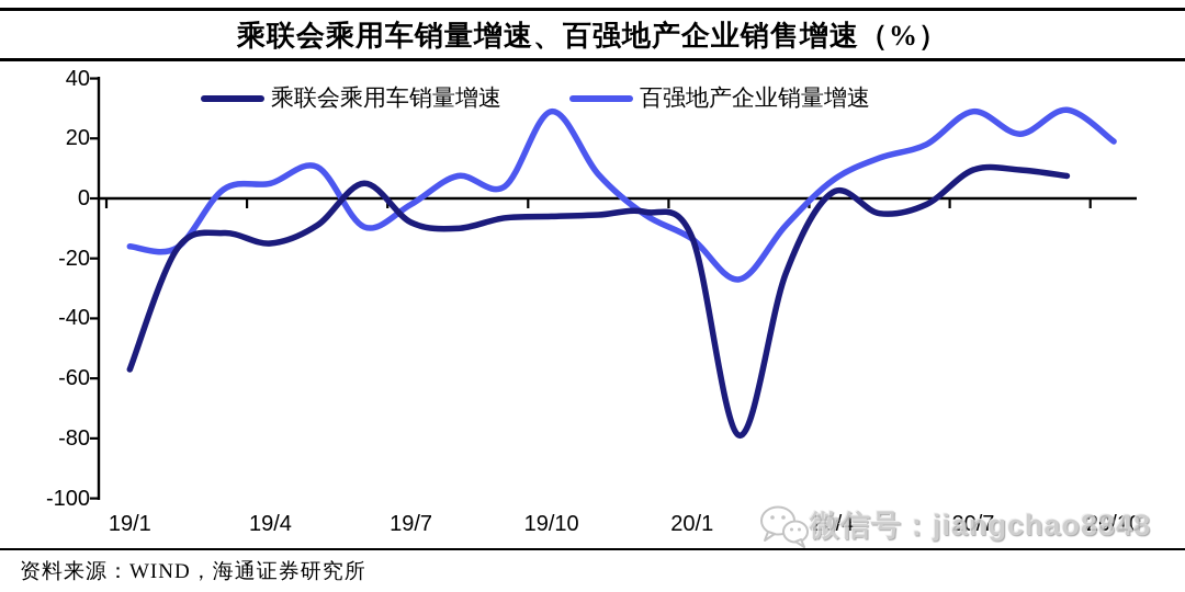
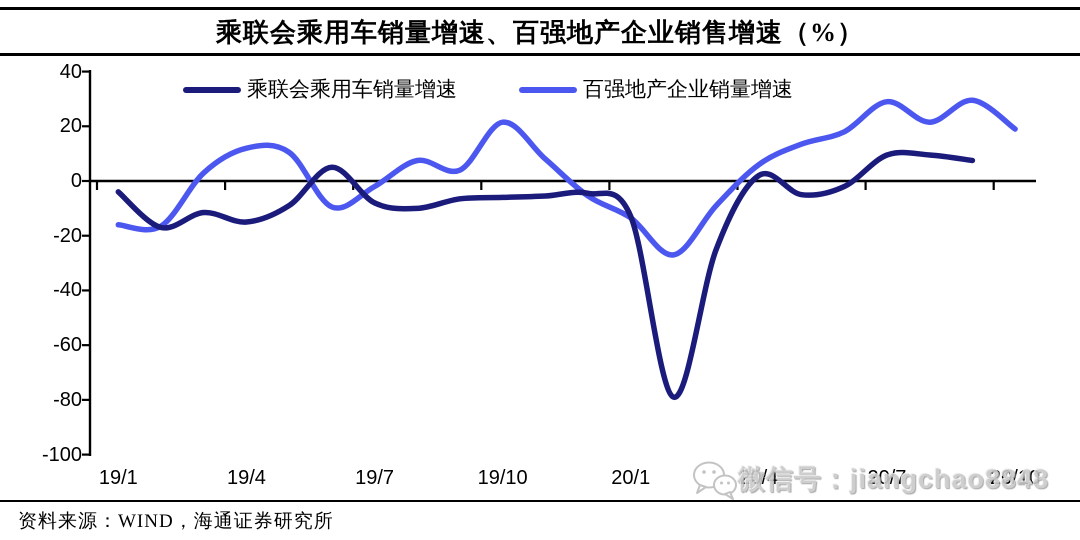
乘联会乘用车销量增速/19/1: -57 -> -4
百强地产企业销量增速/19/4: 5 -> 12
百强地产企业销量增速/19/10: 29 -> 22
